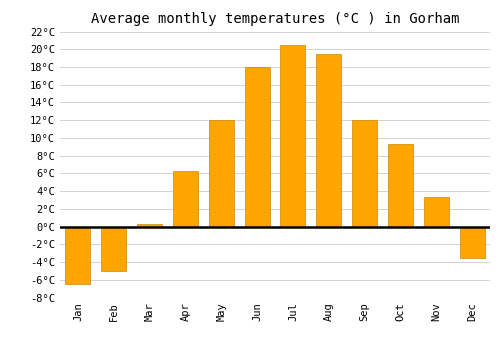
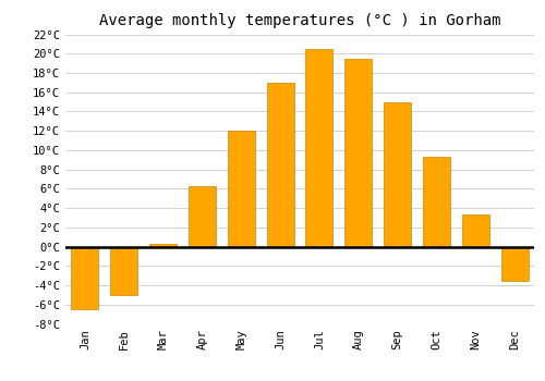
Jun: 18.0°C -> 17.0°C
Sep: 12.0°C -> 15.0°C
